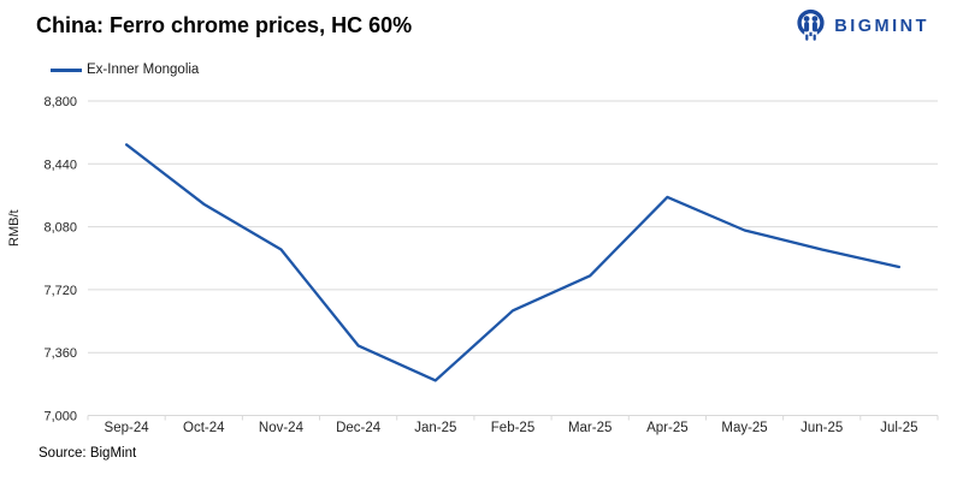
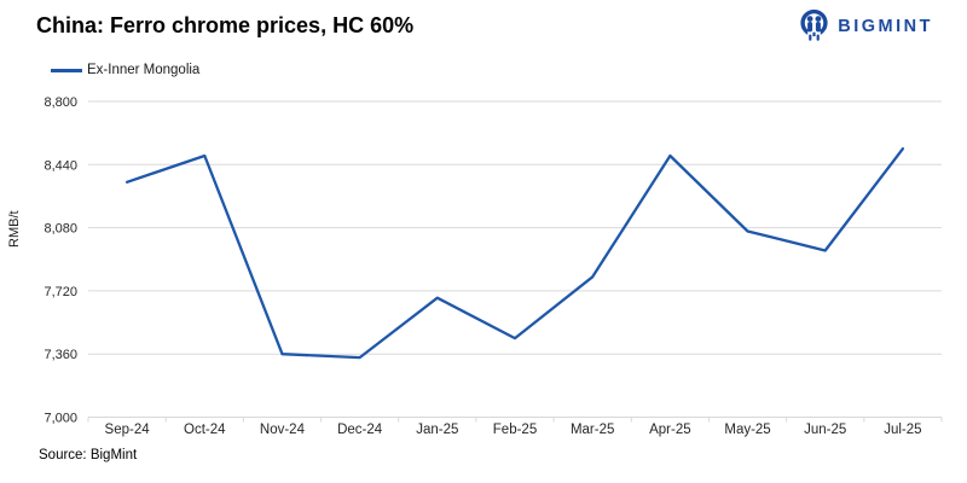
Sep-24: 8550 -> 8340
Oct-24: 8210 -> 8490
Nov-24: 7950 -> 7360
Dec-24: 7400 -> 7340
Jan-25: 7200 -> 7680
Feb-25: 7600 -> 7450
Apr-25: 8250 -> 8490
Jul-25: 7850 -> 8530
